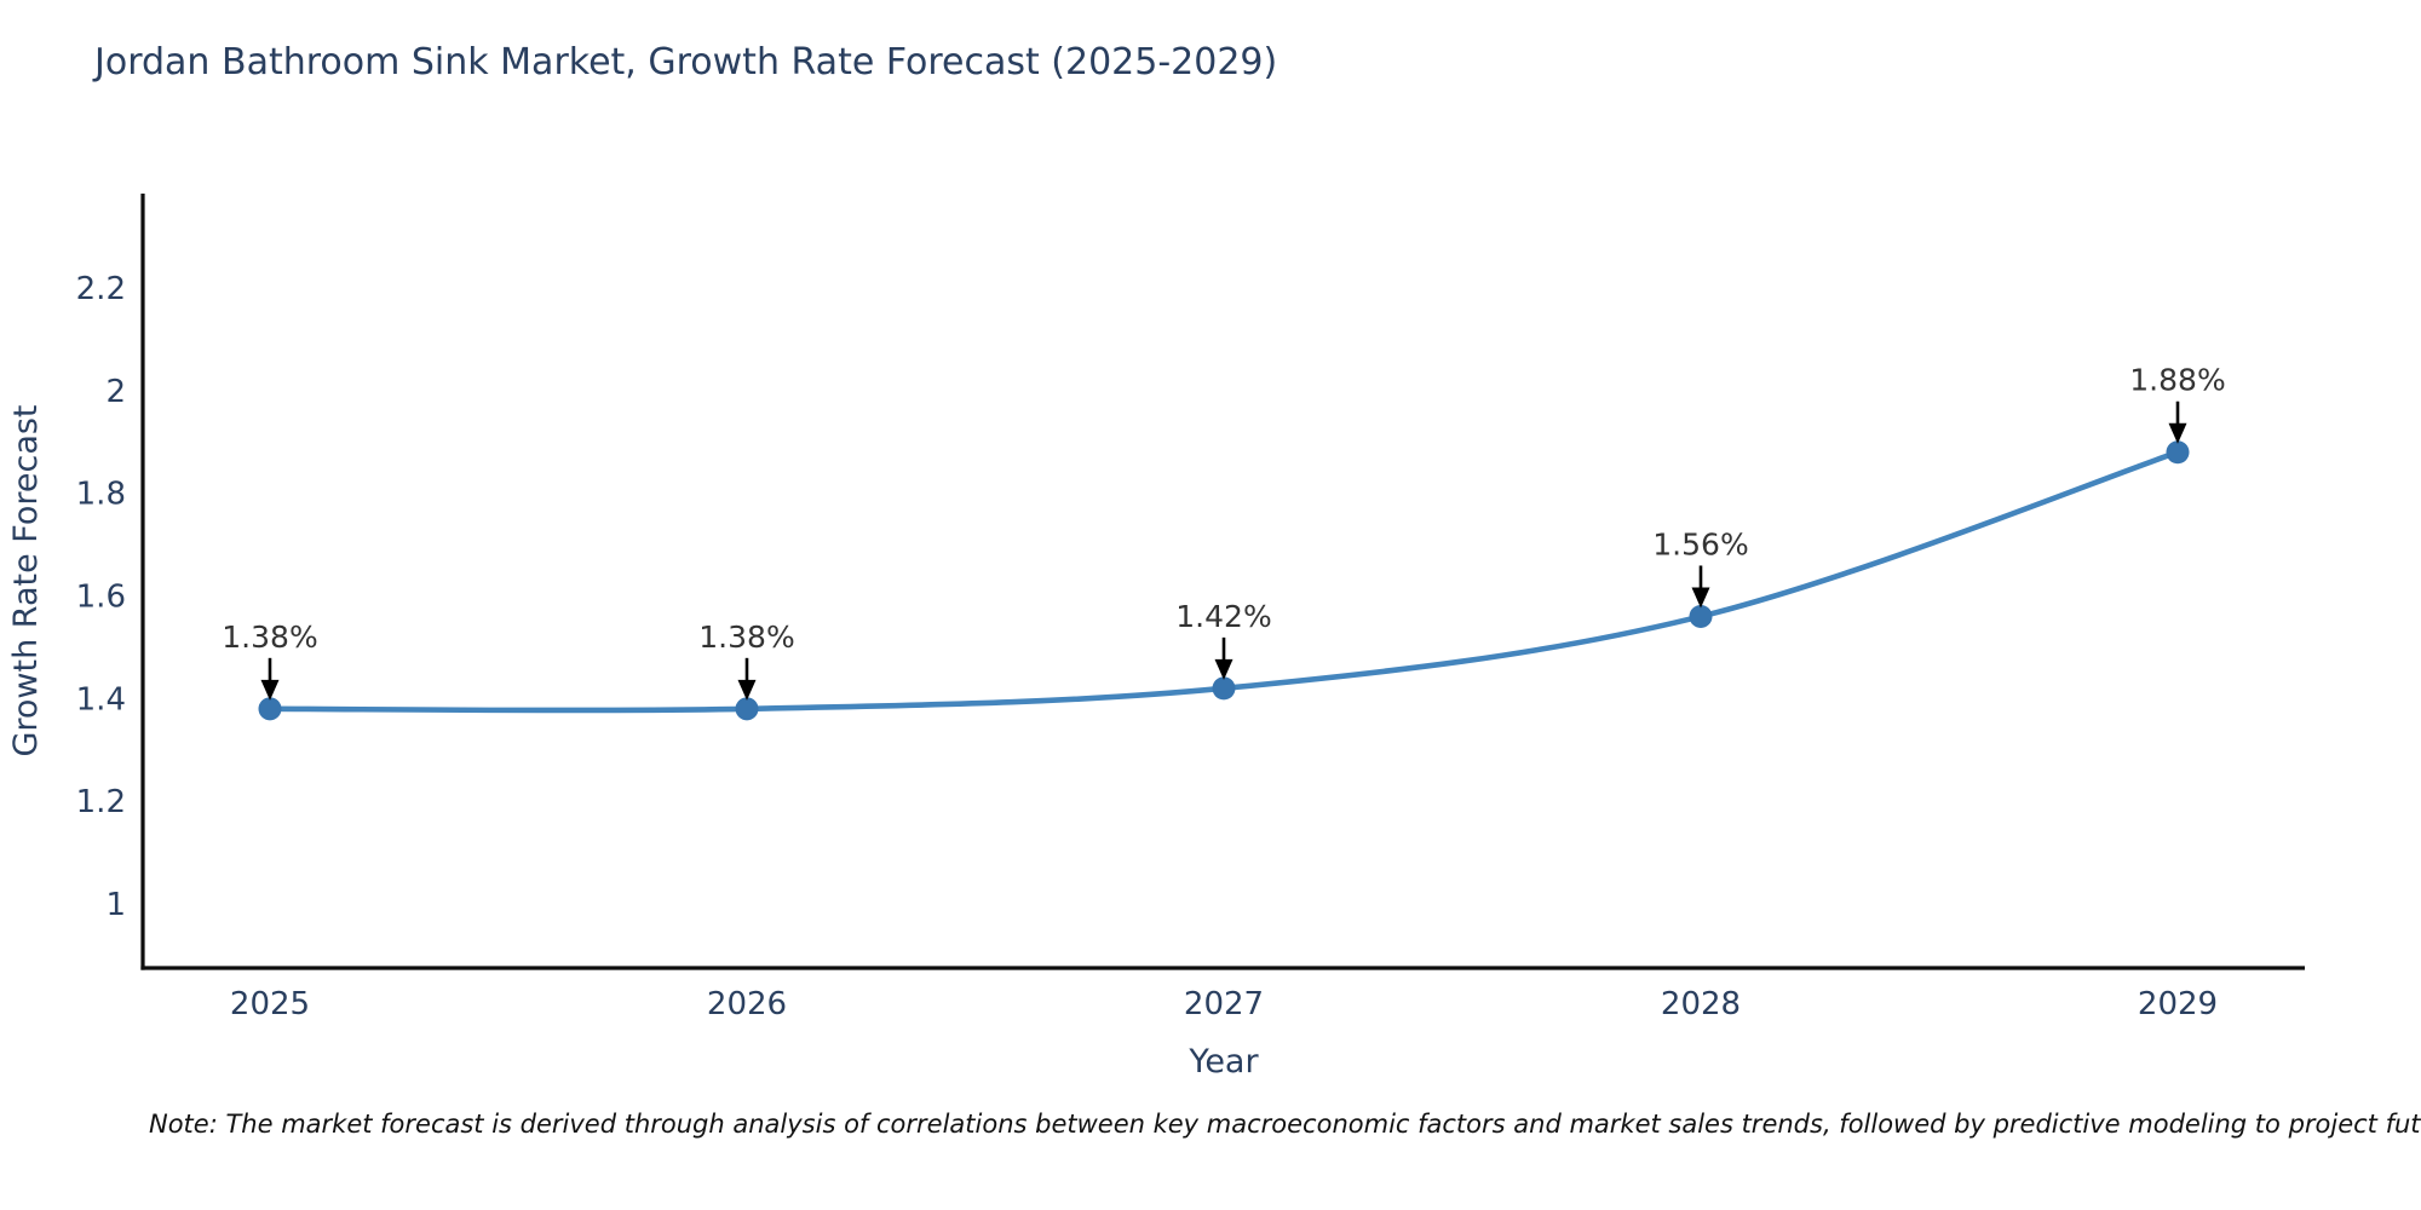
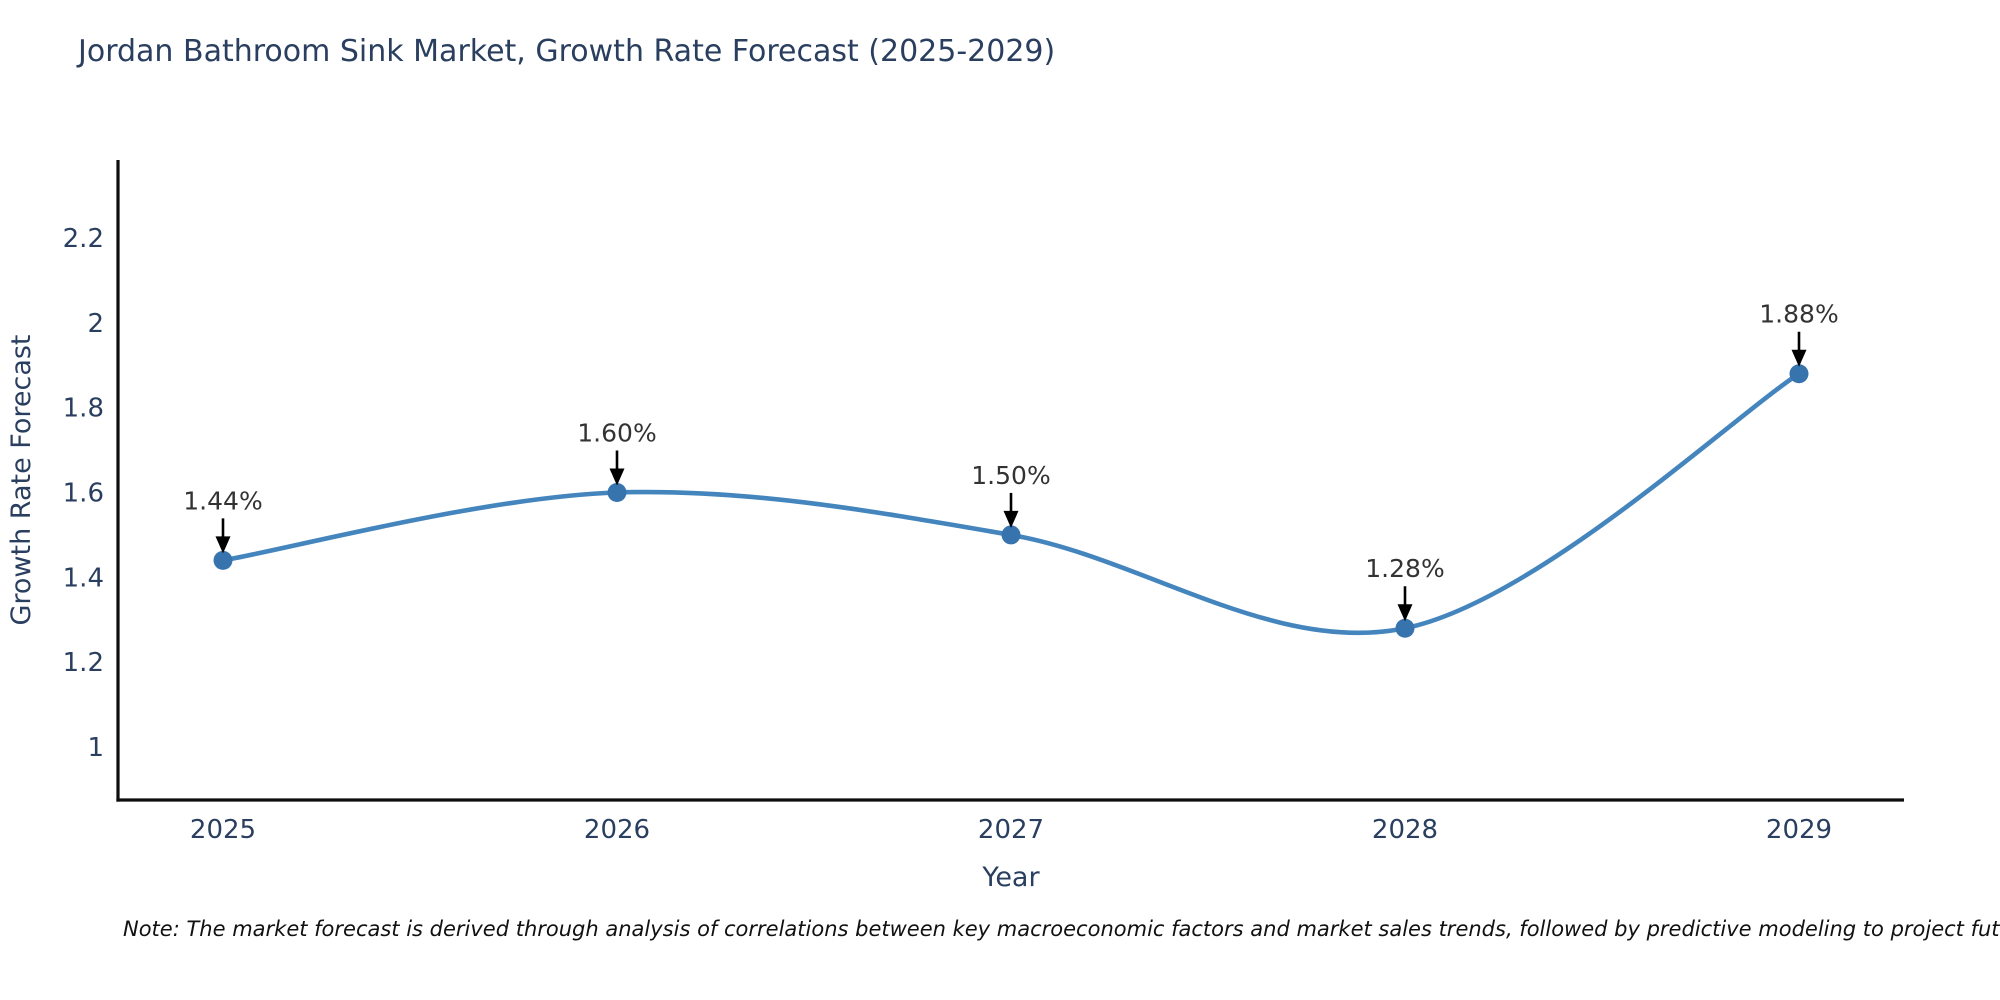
2025: 1.38% -> 1.44%
2026: 1.38% -> 1.60%
2027: 1.42% -> 1.50%
2028: 1.56% -> 1.28%
